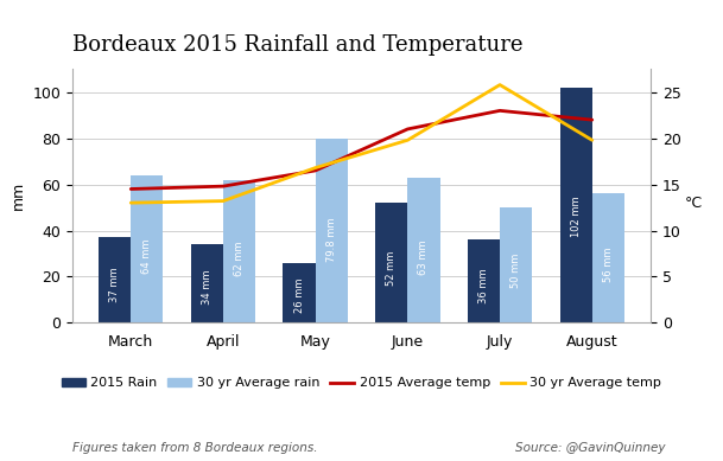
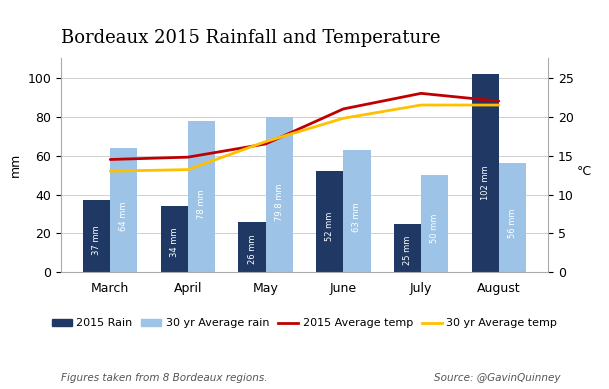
30 yr Average rain/April: 62 -> 78
2015 Rain/July: 36 -> 25
30 yr Average temp/July: 25.8 -> 21.5
30 yr Average temp/August: 19.8 -> 21.5
